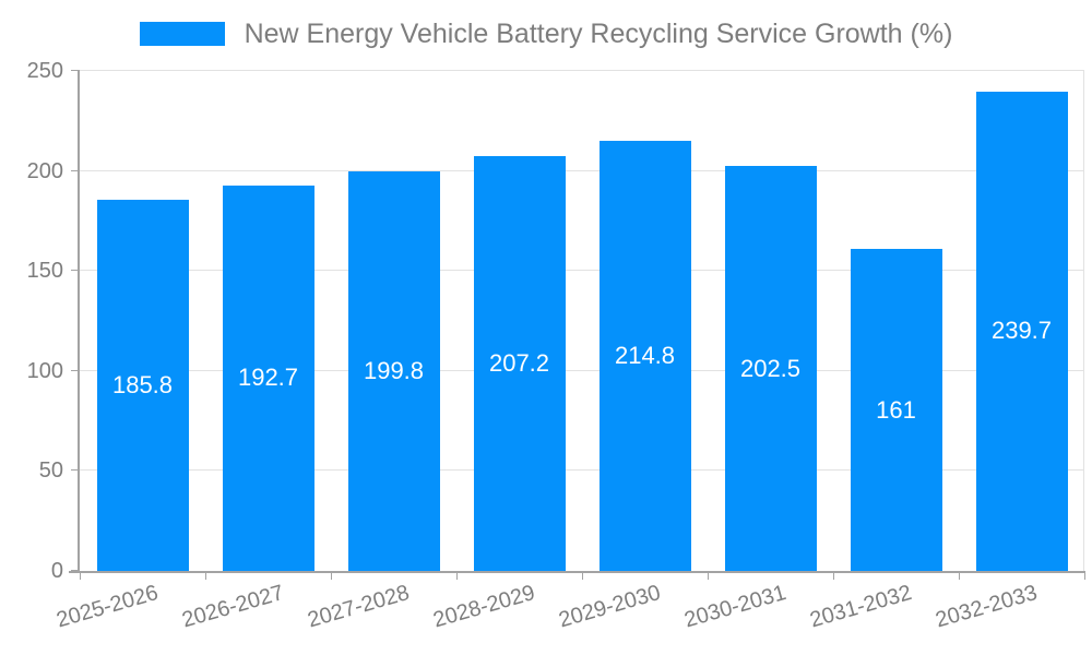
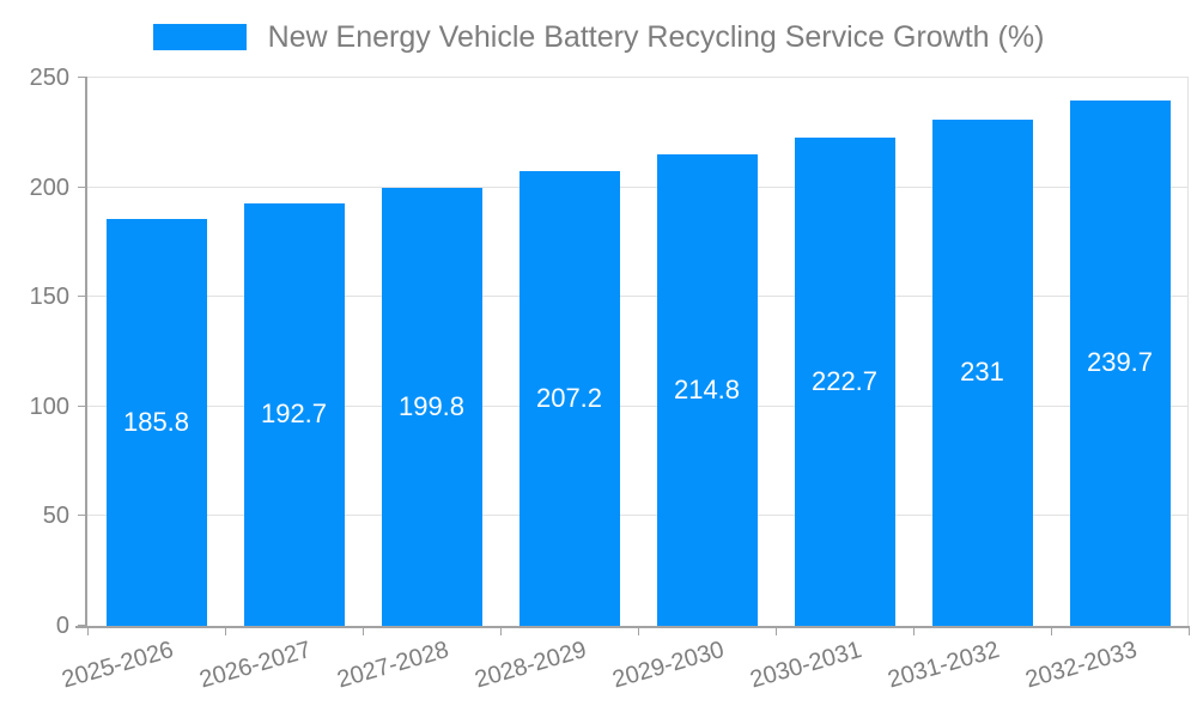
2030-2031: 202.5 -> 222.7
2031-2032: 161 -> 231
